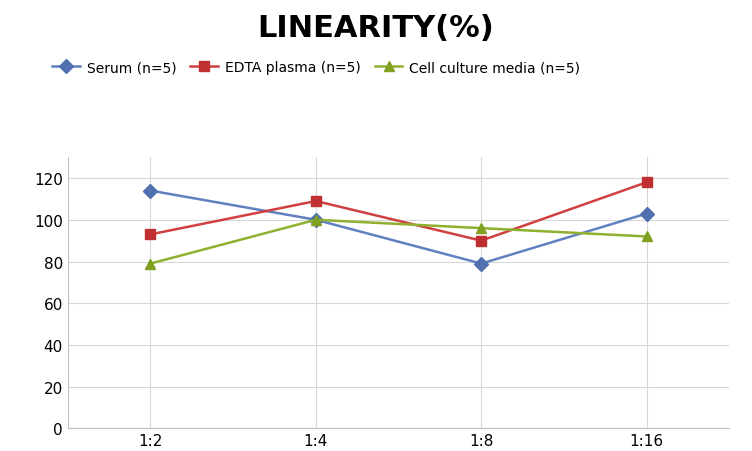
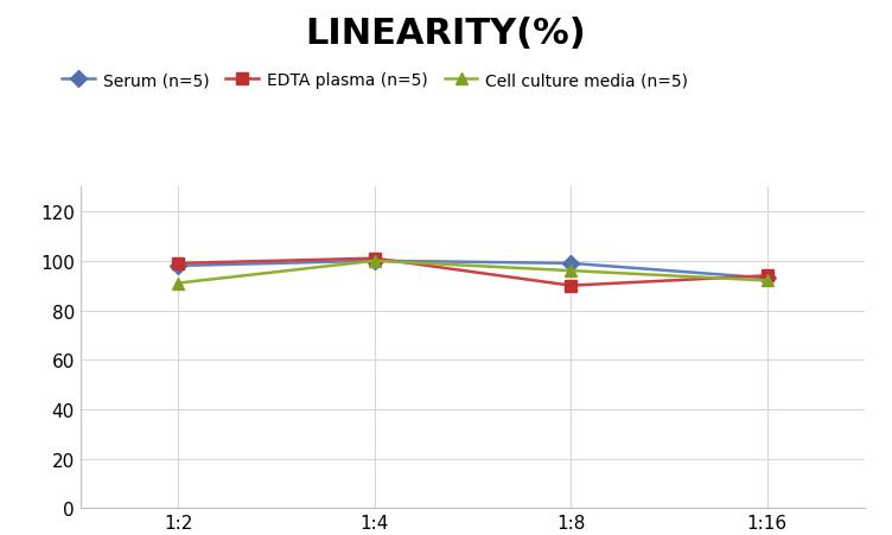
Serum (n=5)/1:2: 114 -> 98
EDTA plasma (n=5)/1:2: 93 -> 99
Cell culture media (n=5)/1:2: 79 -> 91
EDTA plasma (n=5)/1:4: 109 -> 101
Serum (n=5)/1:8: 79 -> 99
Serum (n=5)/1:16: 103 -> 93
EDTA plasma (n=5)/1:16: 118 -> 94
